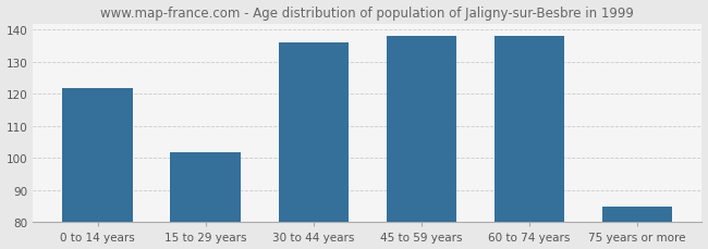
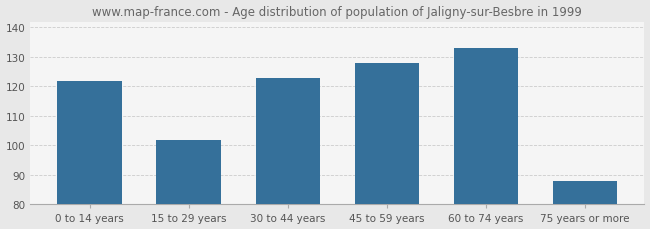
30 to 44 years: 136 -> 123
45 to 59 years: 138 -> 128
60 to 74 years: 138 -> 133
75 years or more: 85 -> 88
